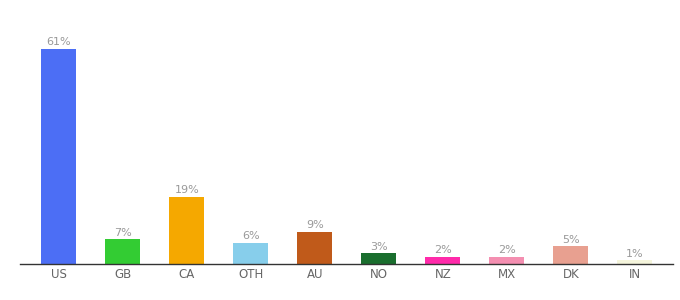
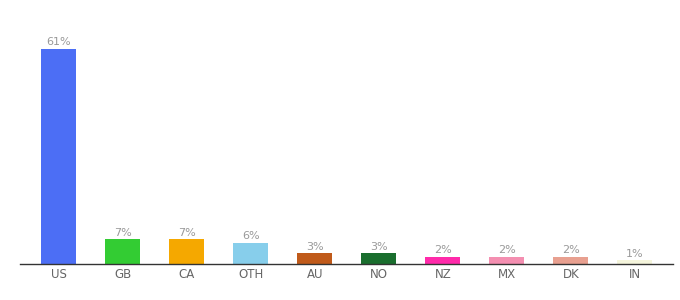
CA: 19% -> 7%
AU: 9% -> 3%
DK: 5% -> 2%
